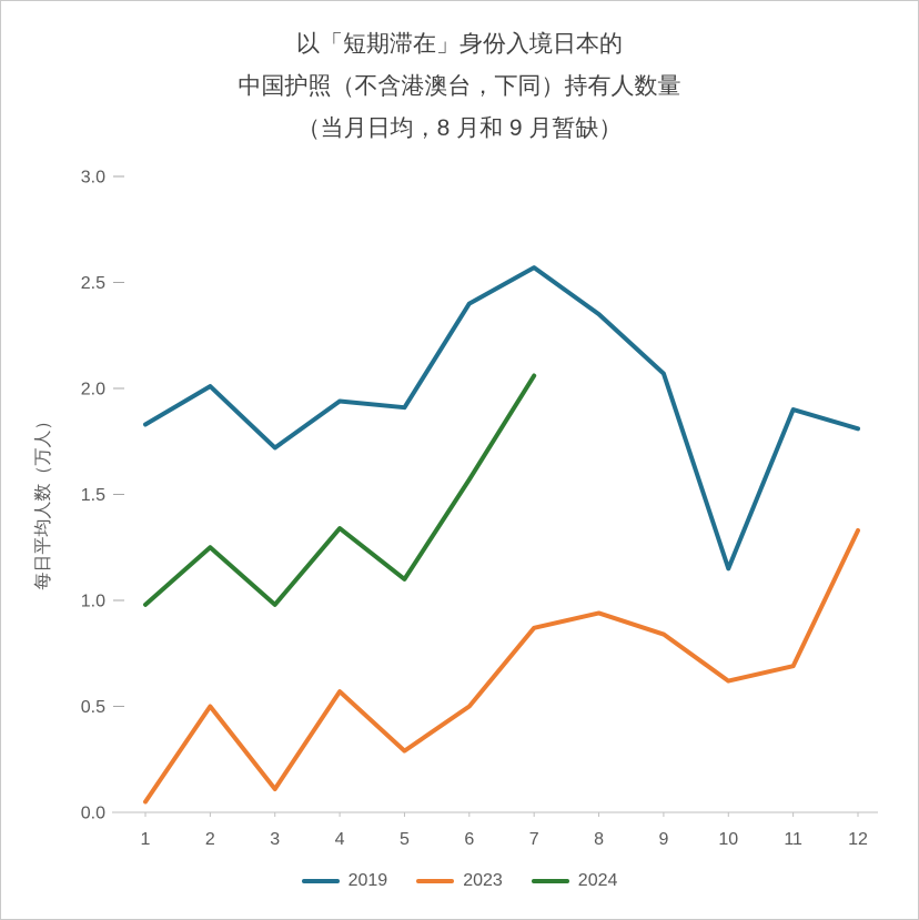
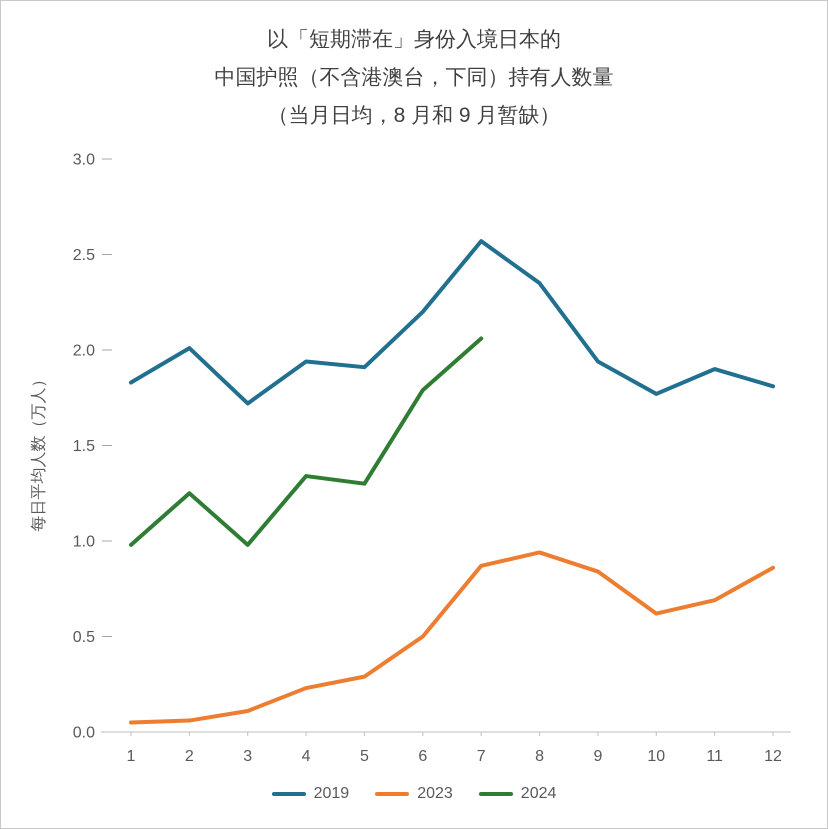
2023/2: 0.50 -> 0.06
2023/4: 0.57 -> 0.23
2024/5: 1.10 -> 1.30
2019/6: 2.40 -> 2.20
2024/6: 1.57 -> 1.79
2019/9: 2.07 -> 1.94
2019/10: 1.15 -> 1.77
2023/12: 1.33 -> 0.86
